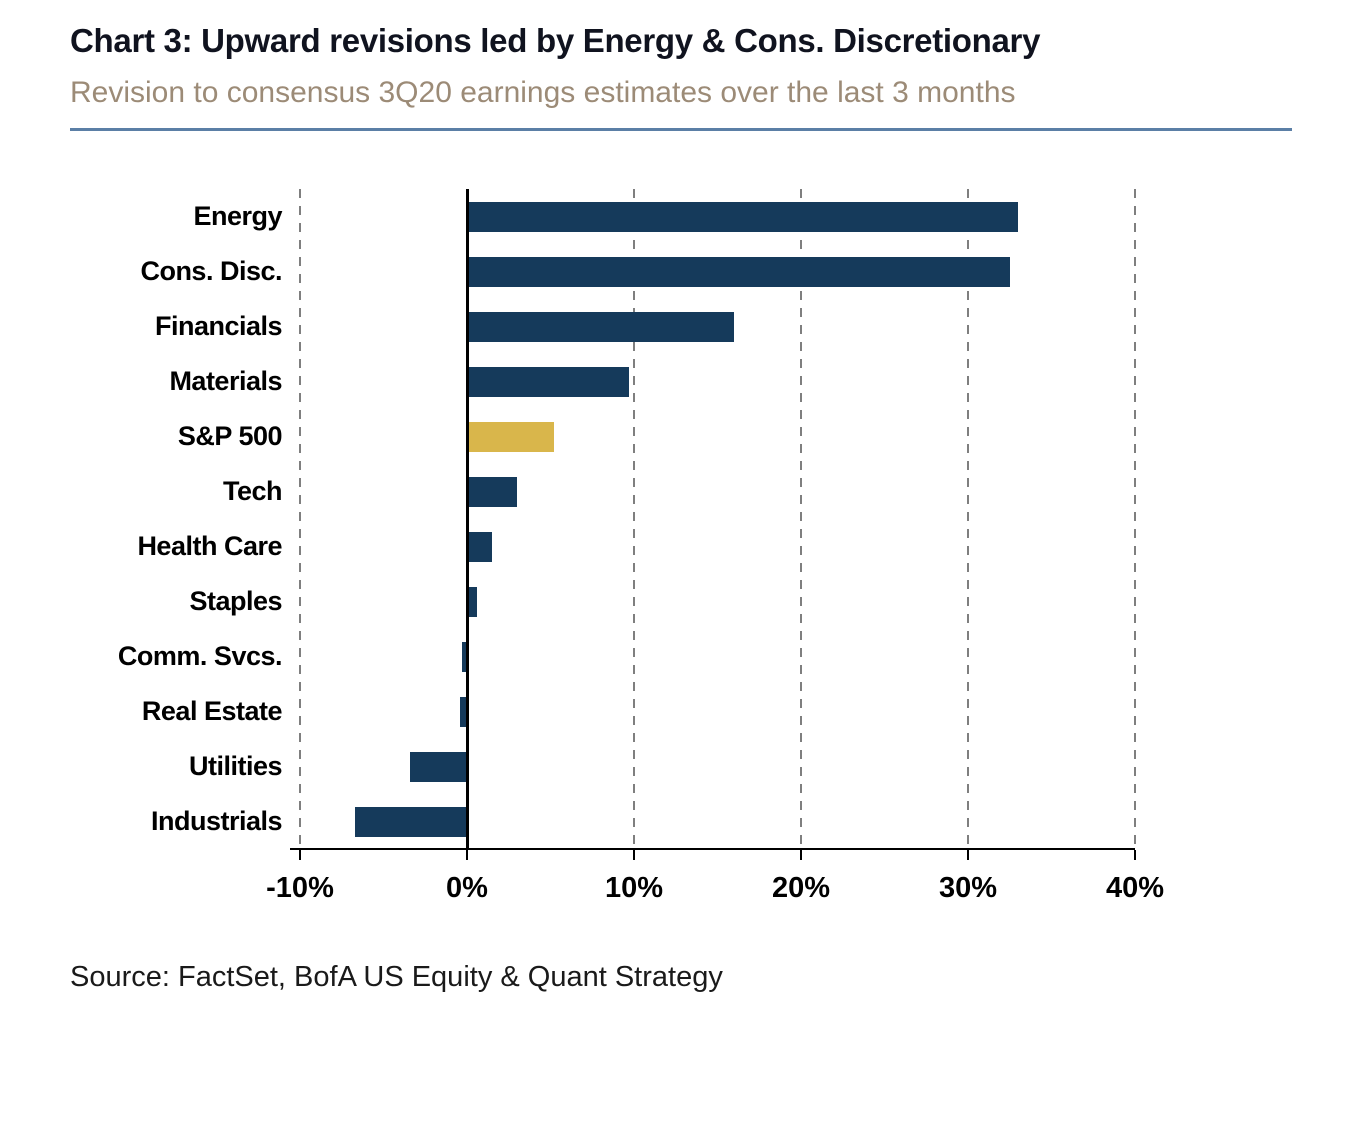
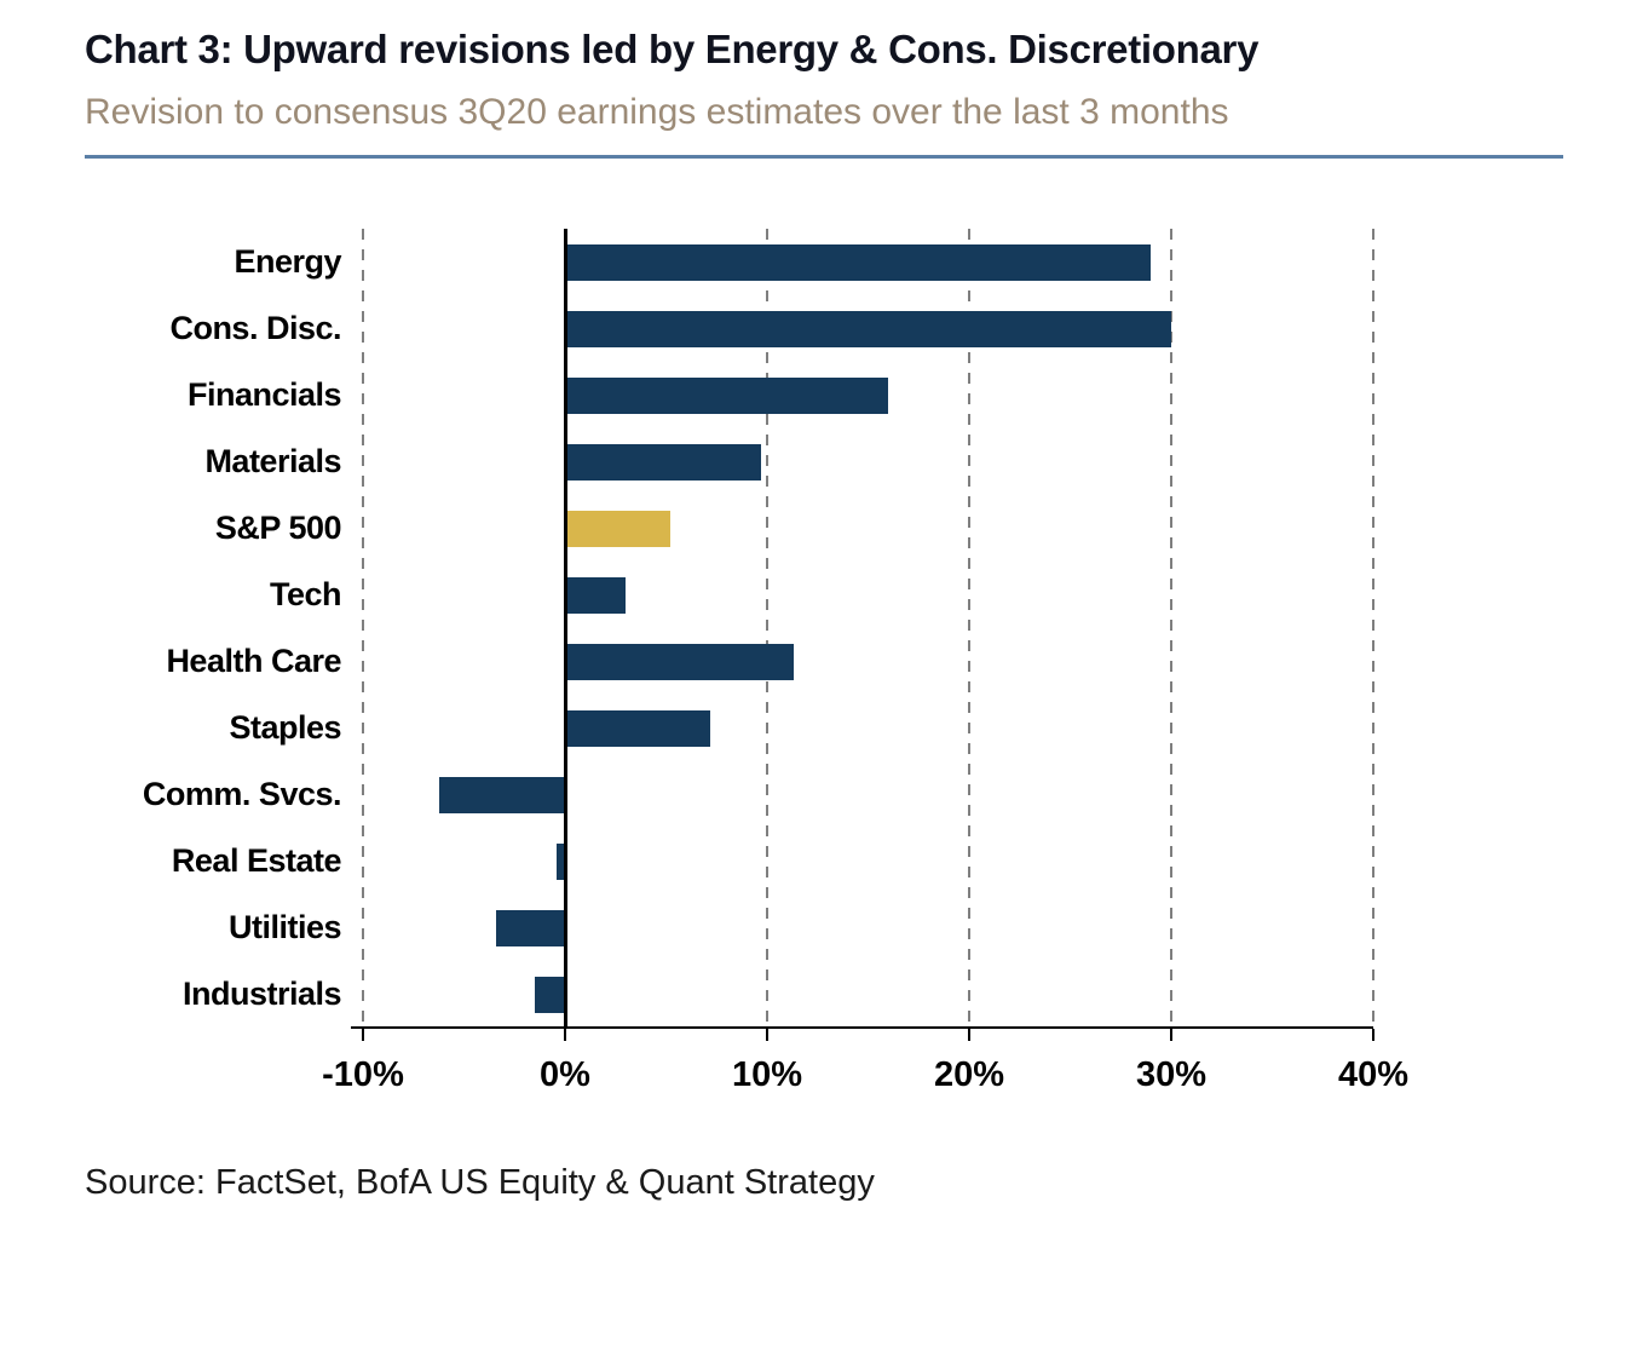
Energy: 33.0% -> 29.0%
Cons. Disc.: 32.5% -> 30.0%
Health Care: 1.5% -> 11.3%
Staples: 0.6% -> 7.2%
Comm. Svcs.: -0.3% -> -6.2%
Industrials: -6.7% -> -1.5%
